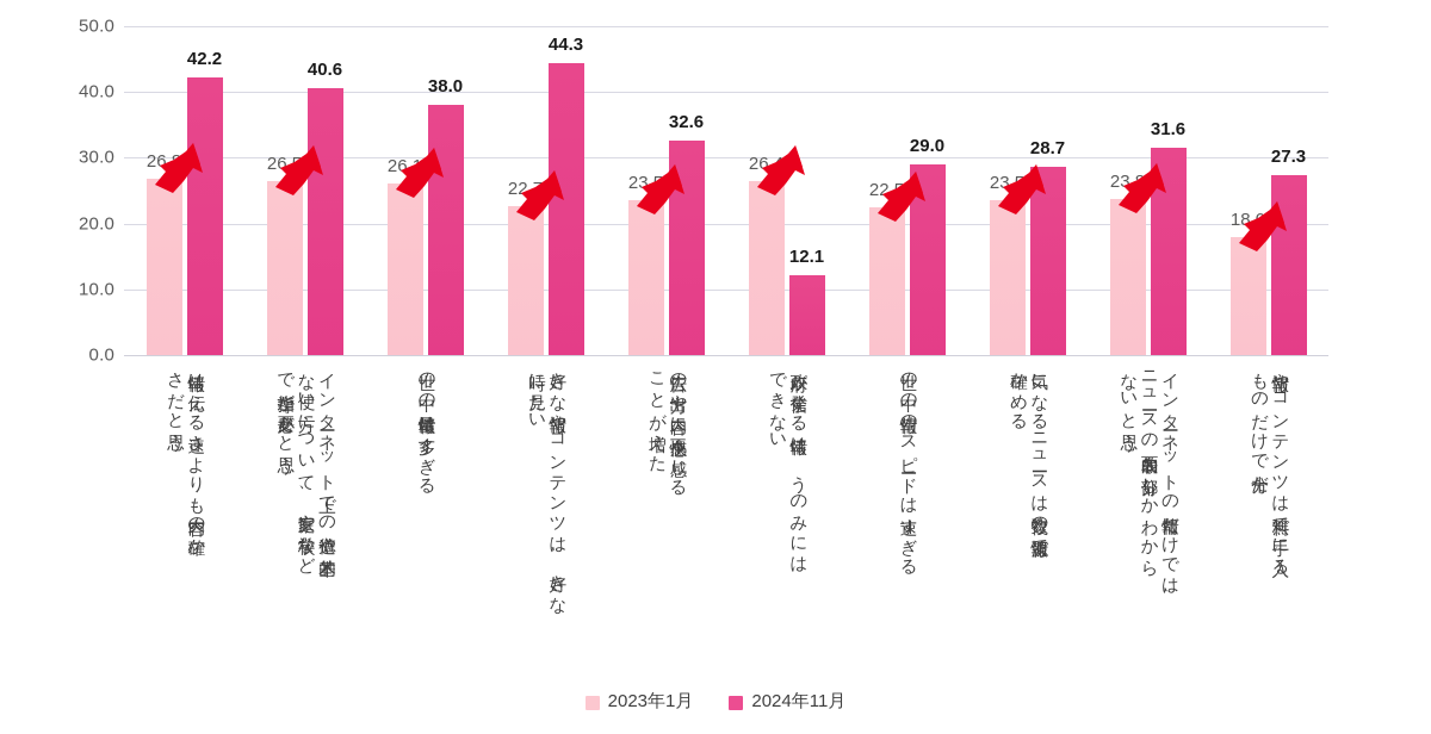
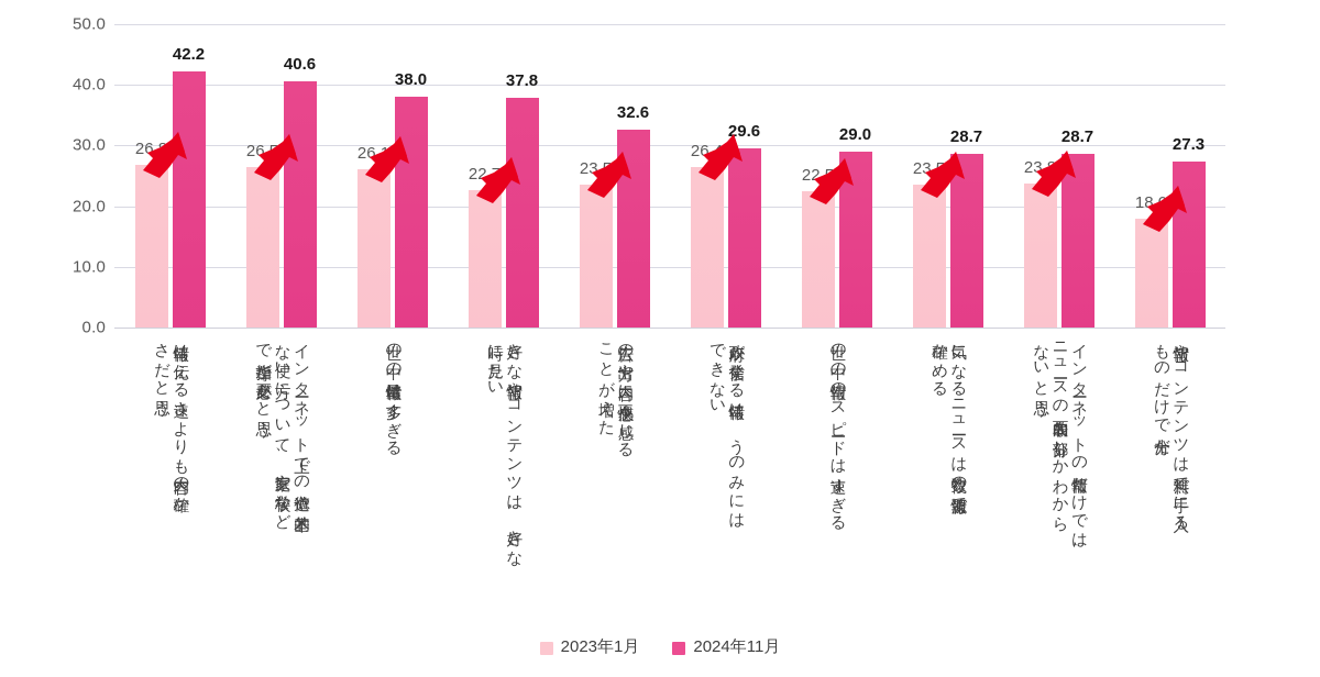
2024年11月/好きな情報やコンテンツは、好きな時に見たい: 44.3 -> 37.8
2024年11月/政府が発信する情報は、うのみにはできない: 12.1 -> 29.6
2024年11月/インターネットの情報だけでは、ニュースの表面的な部分しかわからないと思う: 31.6 -> 28.7
